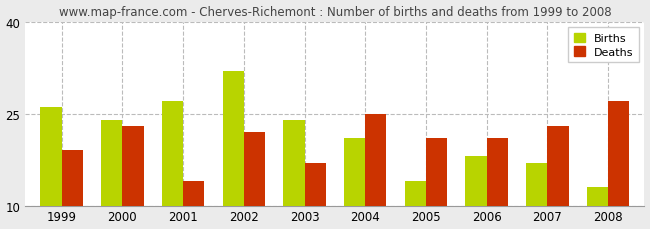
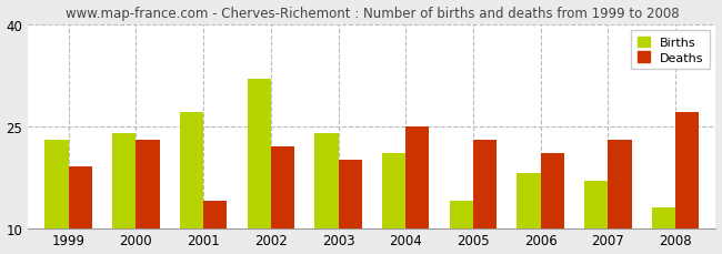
Births/1999: 26 -> 23
Deaths/2003: 17 -> 20
Deaths/2005: 21 -> 23
